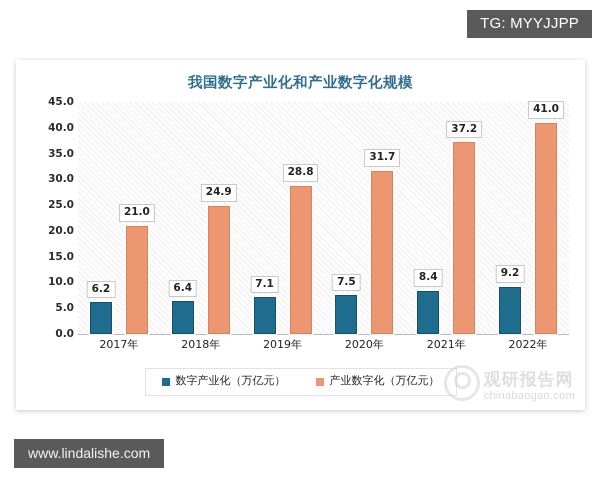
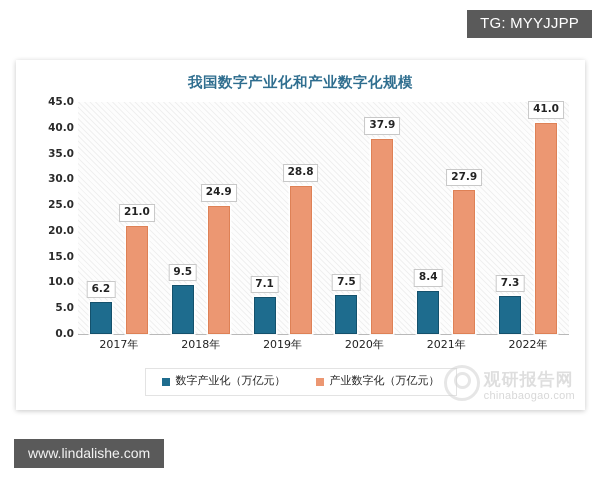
数字产业化（万亿元）/2018年: 6.4 -> 9.5
产业数字化（万亿元）/2020年: 31.7 -> 37.9
产业数字化（万亿元）/2021年: 37.2 -> 27.9
数字产业化（万亿元）/2022年: 9.2 -> 7.3
